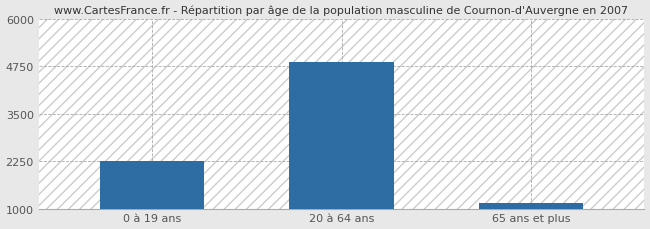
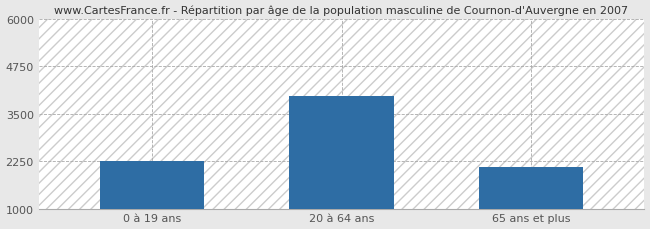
20 à 64 ans: 4870 -> 3950
65 ans et plus: 1150 -> 2100
